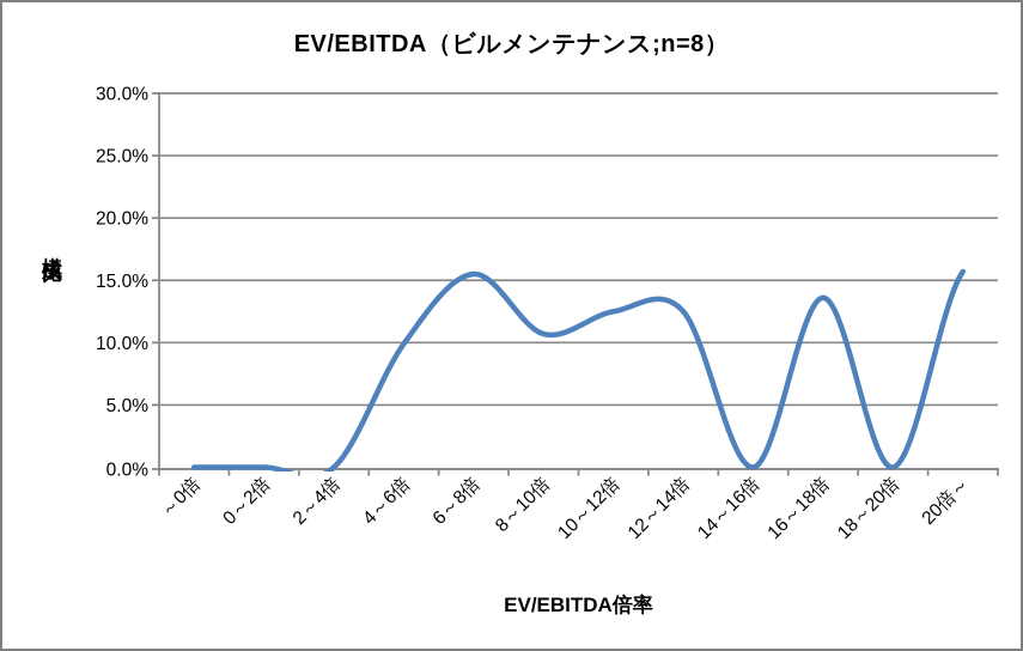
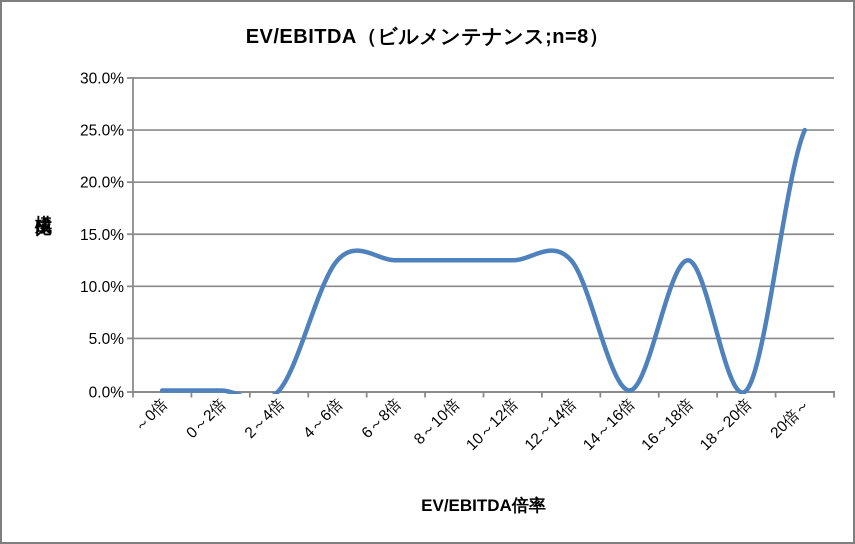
4～6倍: 9.9% -> 12.5%
6～8倍: 15.5% -> 12.5%
8～10倍: 10.7% -> 12.5%
16～18倍: 13.6% -> 12.5%
20倍～: 15.7% -> 25.0%
